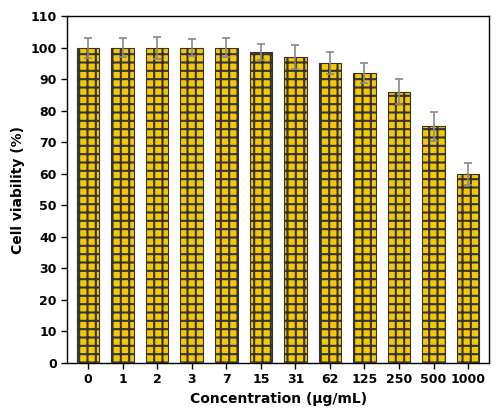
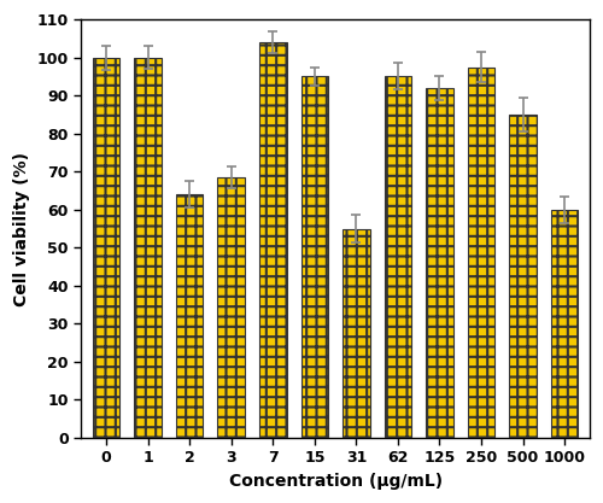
2: 100.0 -> 64.0
3: 100.0 -> 68.5
7: 100.0 -> 104.0
15: 98.5 -> 95.0
31: 97.0 -> 55.0
250: 86.0 -> 97.5
500: 75.0 -> 85.0
